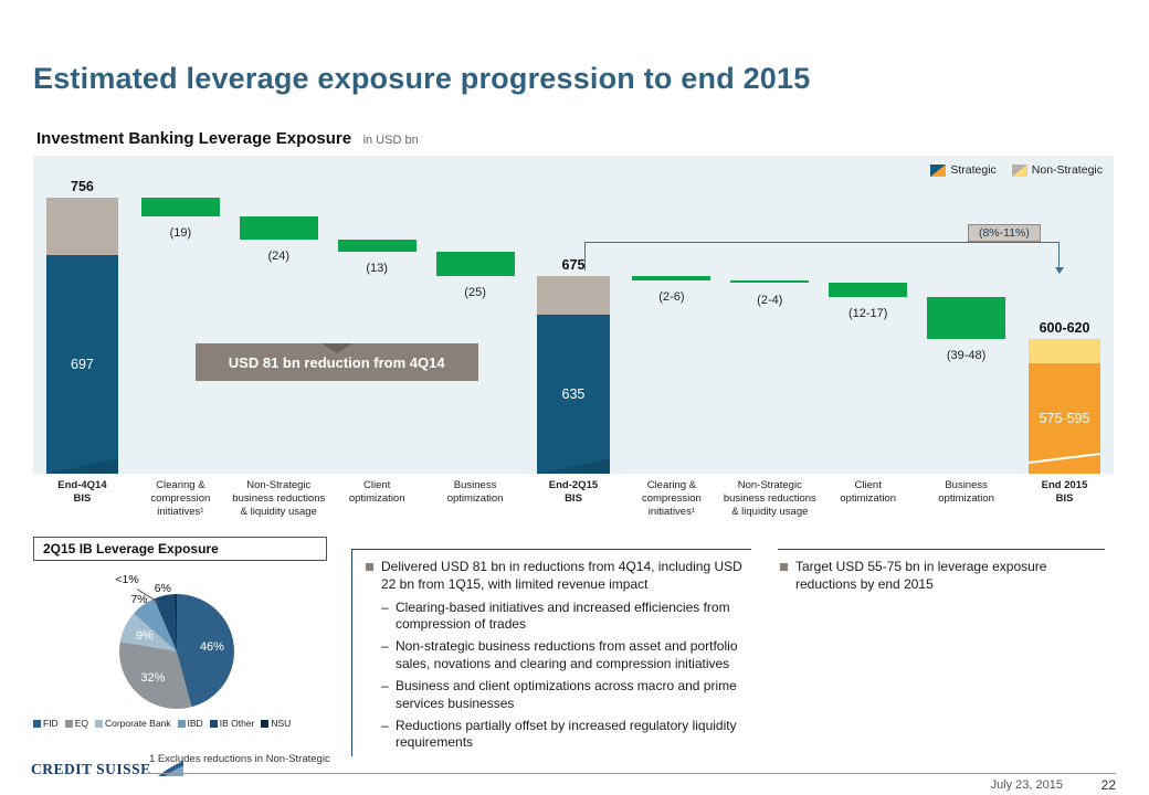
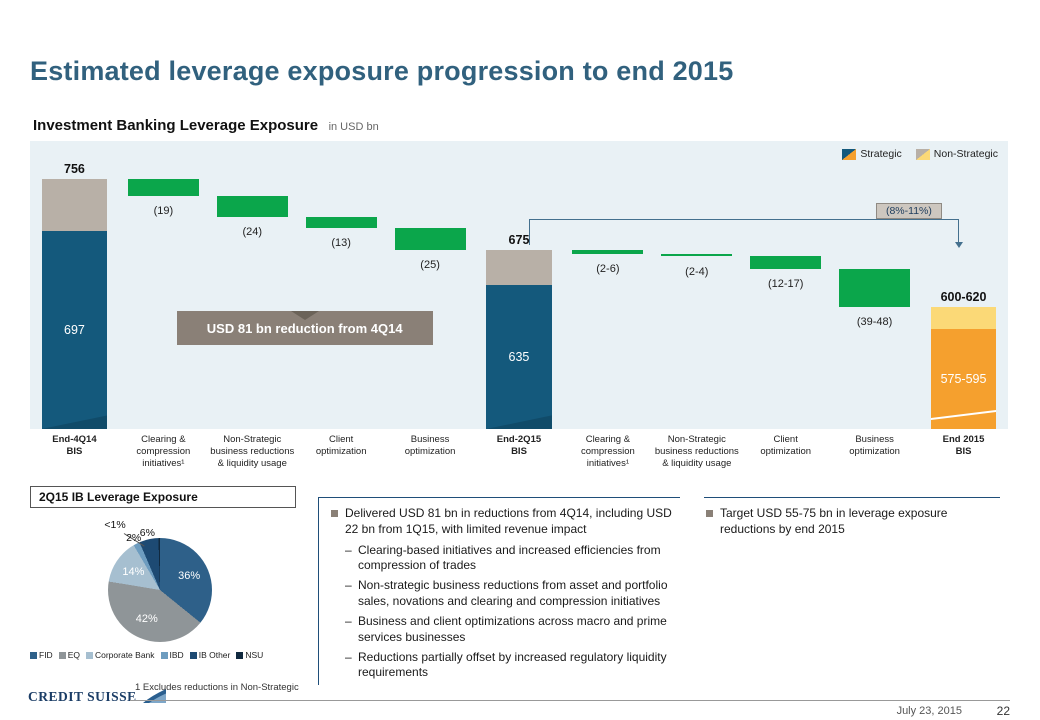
2Q15 IB Leverage Exposure/FID: 46% -> 36%
2Q15 IB Leverage Exposure/EQ: 32% -> 42%
2Q15 IB Leverage Exposure/Corporate Bank: 9% -> 14%
2Q15 IB Leverage Exposure/IBD: 7% -> 2%
